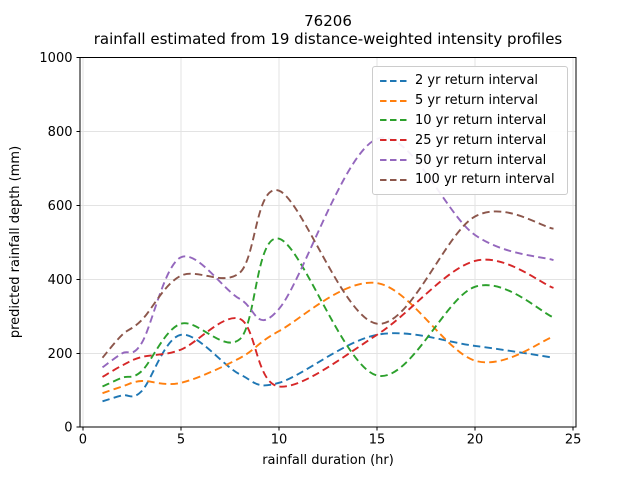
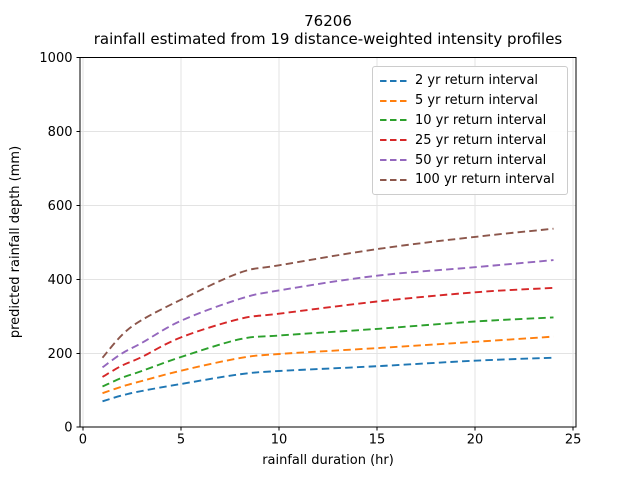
2 yr return interval/5: 250 -> 120
5 yr return interval/5: 120 -> 150
10 yr return interval/5: 280 -> 190
25 yr return interval/5: 210 -> 240
50 yr return interval/5: 460 -> 290
100 yr return interval/5: 410 -> 340
2 yr return interval/10: 120 -> 150
5 yr return interval/10: 260 -> 200
10 yr return interval/10: 510 -> 250
25 yr return interval/10: 110 -> 310
50 yr return interval/10: 320 -> 370
100 yr return interval/10: 640 -> 440
2 yr return interval/15: 250 -> 160
5 yr return interval/15: 390 -> 210
10 yr return interval/15: 140 -> 270
25 yr return interval/15: 250 -> 340
50 yr return interval/15: 780 -> 410
100 yr return interval/15: 280 -> 480
2 yr return interval/20: 220 -> 180
5 yr return interval/20: 180 -> 230
10 yr return interval/20: 380 -> 290
25 yr return interval/20: 450 -> 360
50 yr return interval/20: 520 -> 430
100 yr return interval/20: 570 -> 520
